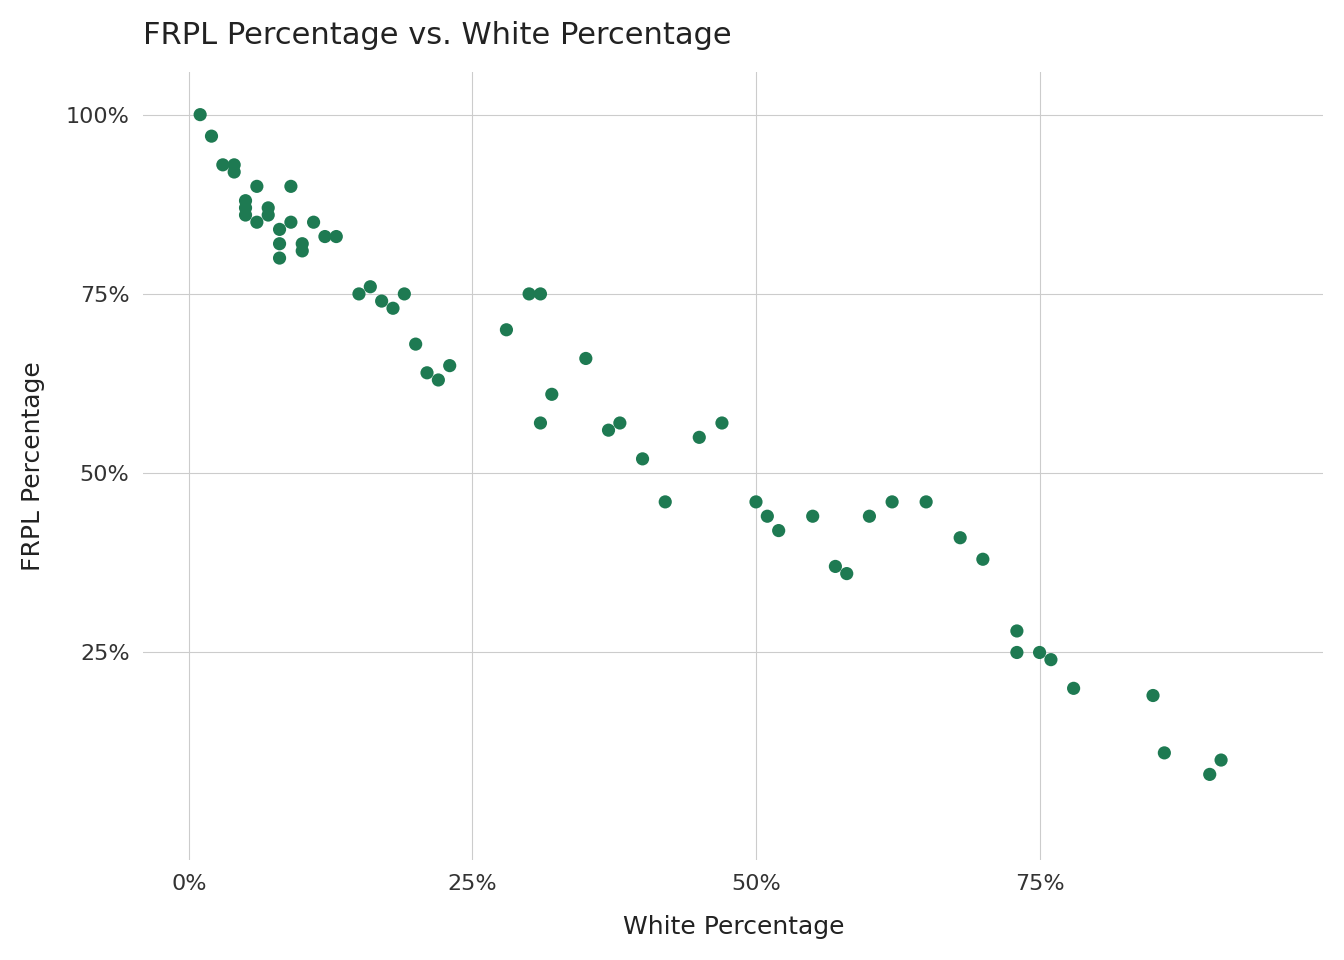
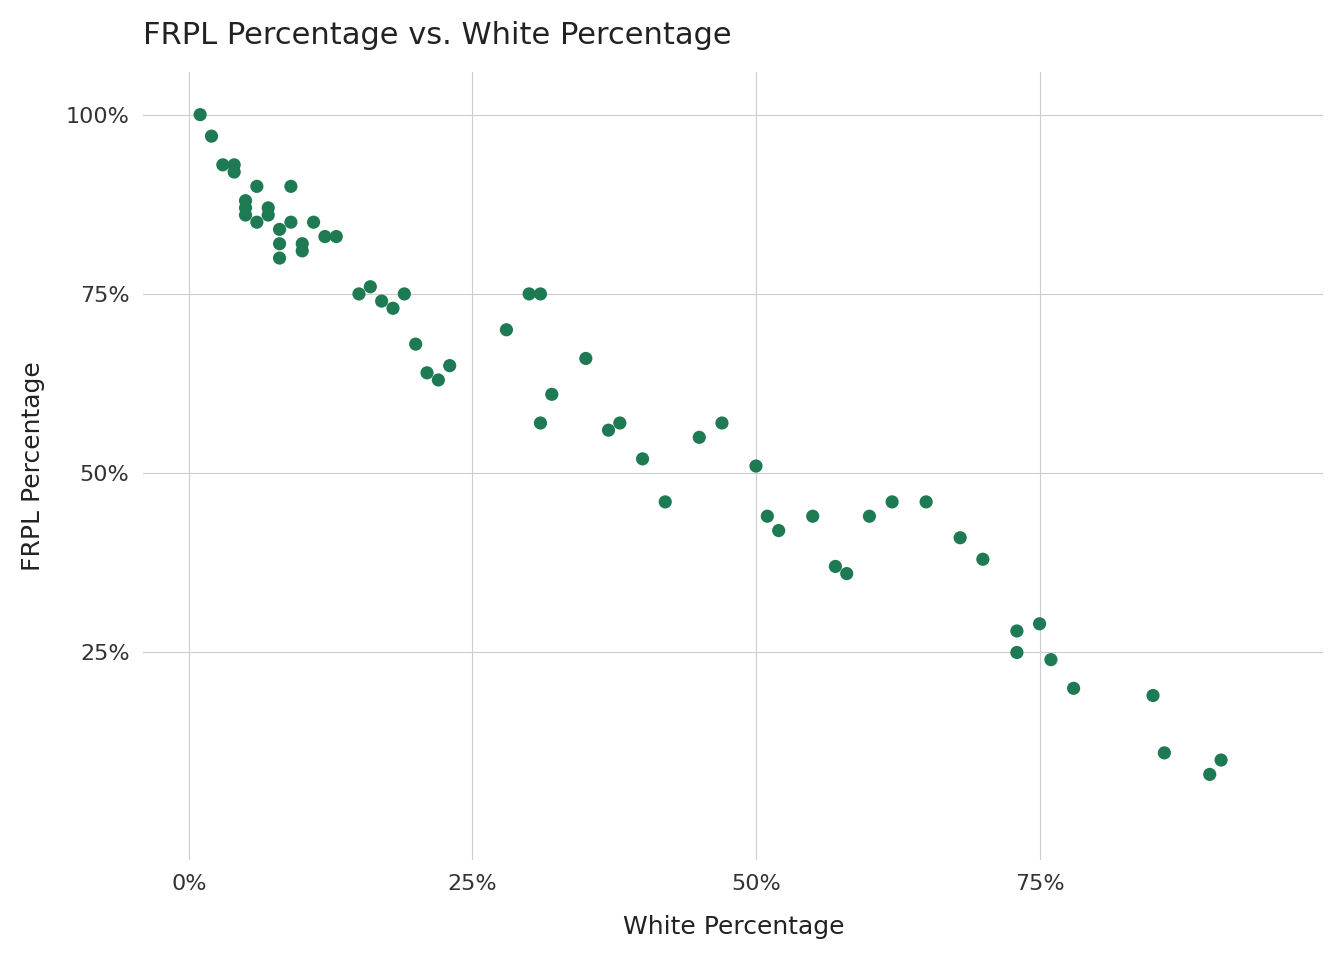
50%: 46% -> 51%
75%: 25% -> 29%
